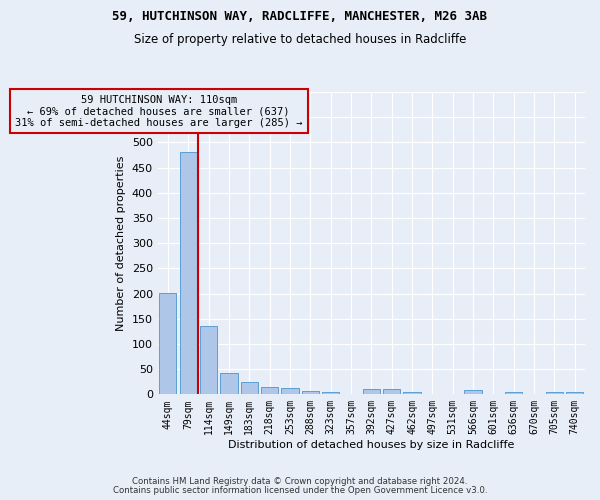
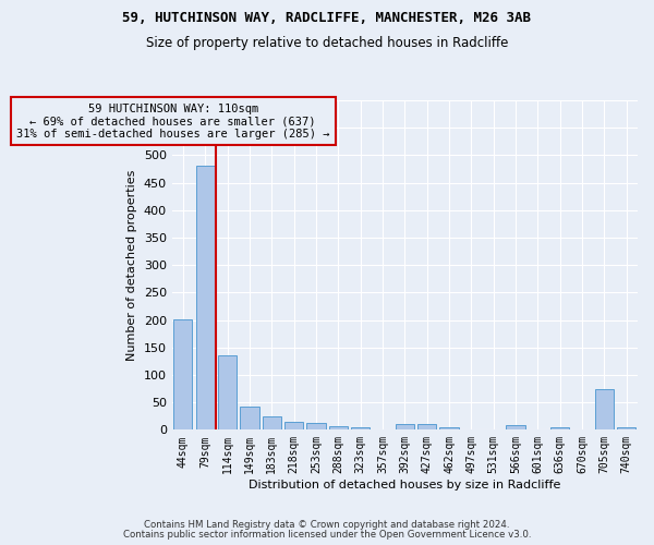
705sqm: 5 -> 74
